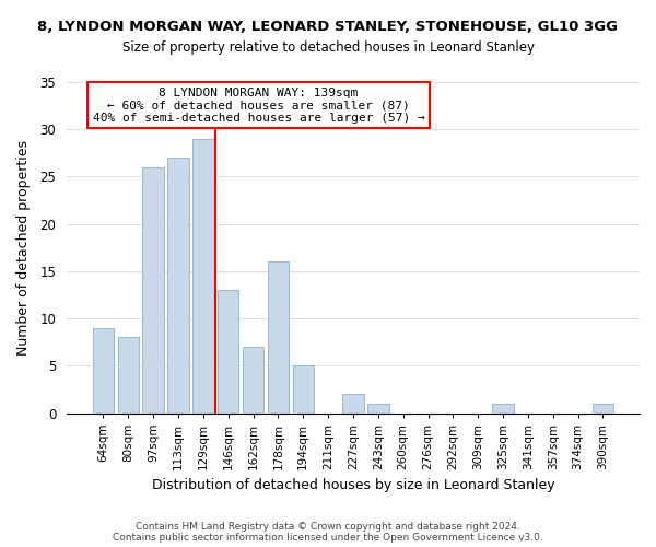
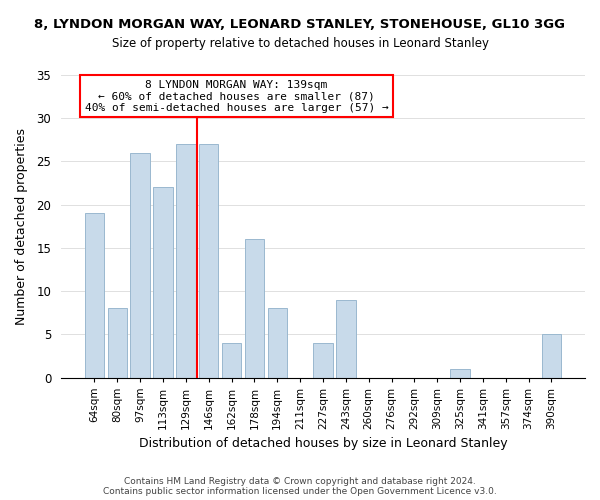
64sqm: 9 -> 19
113sqm: 27 -> 22
129sqm: 29 -> 27
146sqm: 13 -> 27
162sqm: 7 -> 4
194sqm: 5 -> 8
227sqm: 2 -> 4
243sqm: 1 -> 9
390sqm: 1 -> 5
